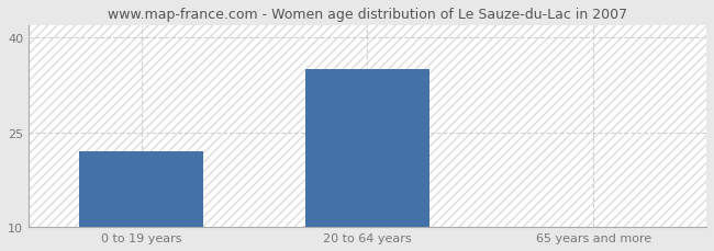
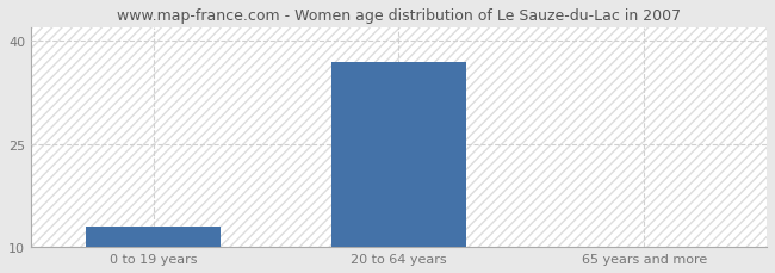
0 to 19 years: 22 -> 13
20 to 64 years: 35 -> 37
